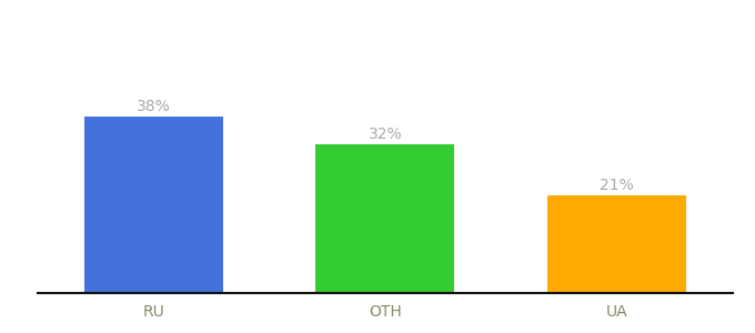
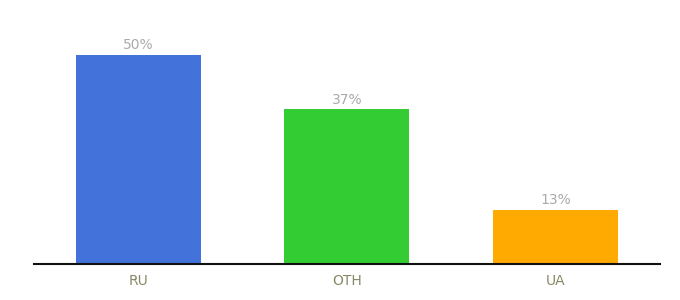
RU: 38% -> 50%
OTH: 32% -> 37%
UA: 21% -> 13%
